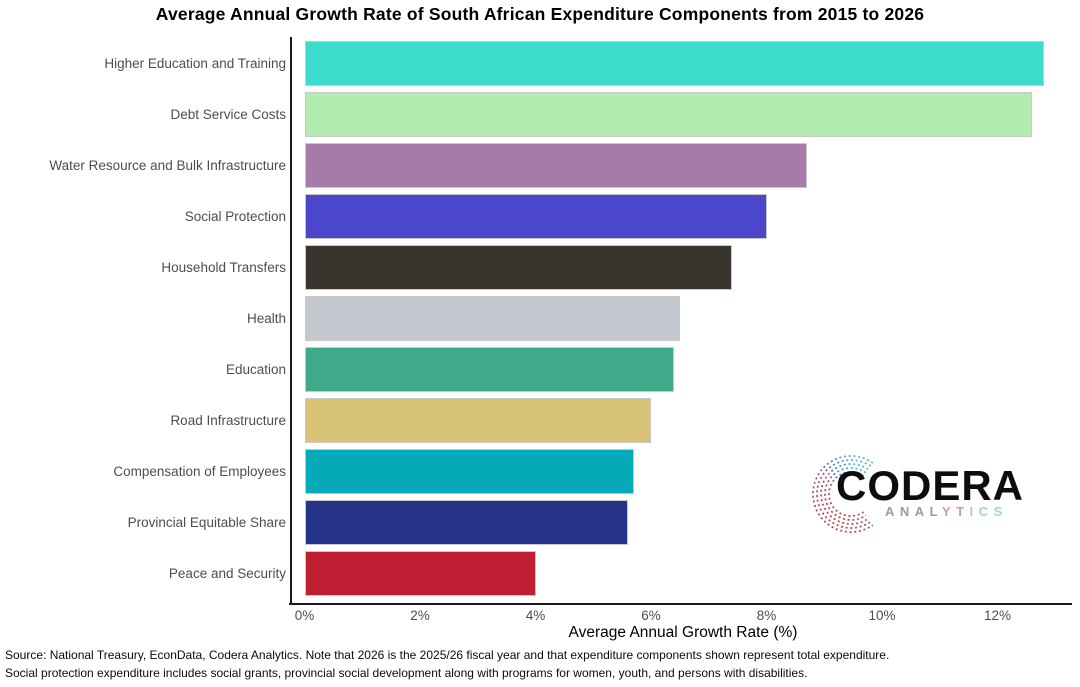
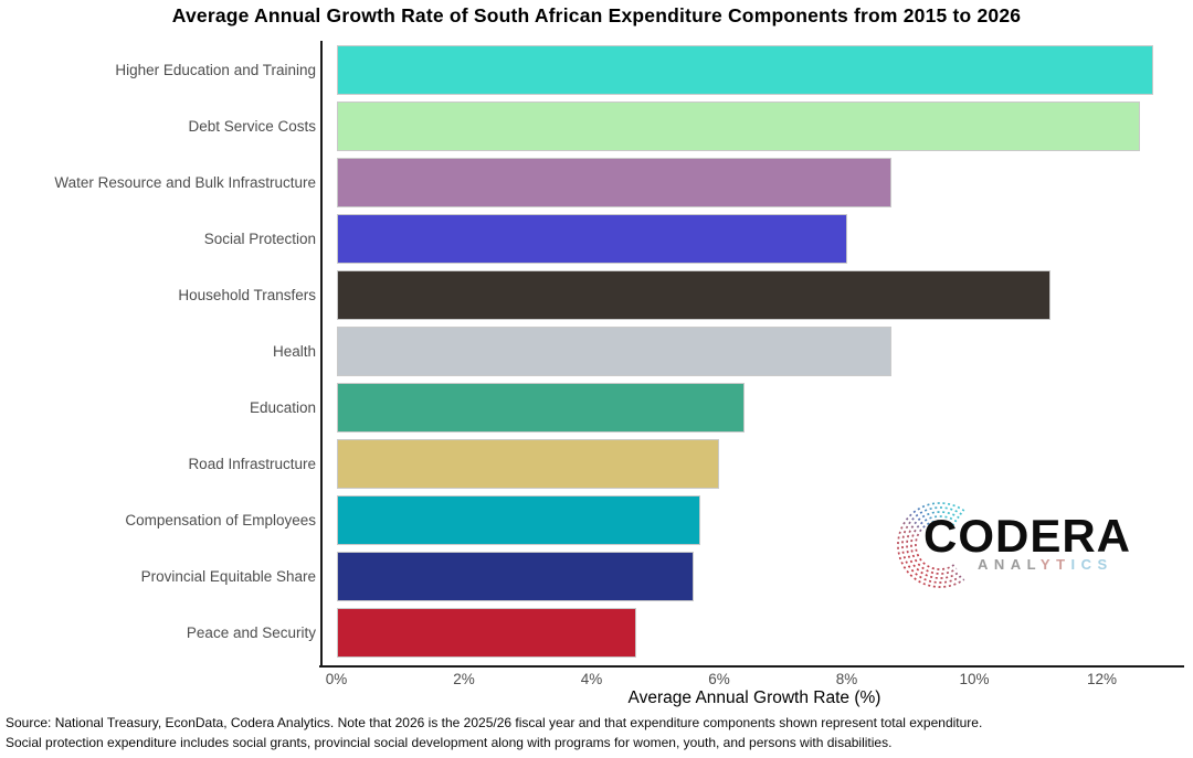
Household Transfers: 7.4% -> 11.2%
Health: 6.5% -> 8.7%
Peace and Security: 4.0% -> 4.7%
